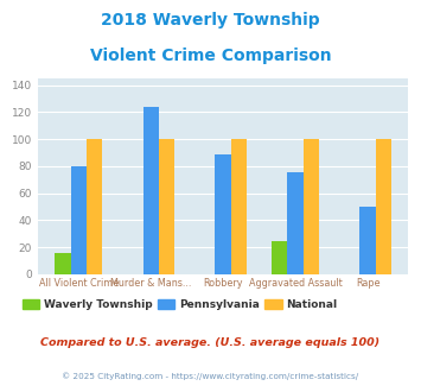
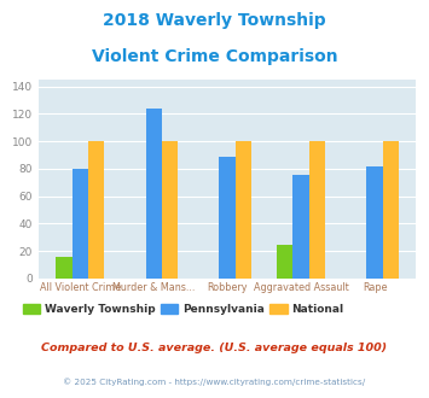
Pennsylvania/Rape: 50 -> 82
